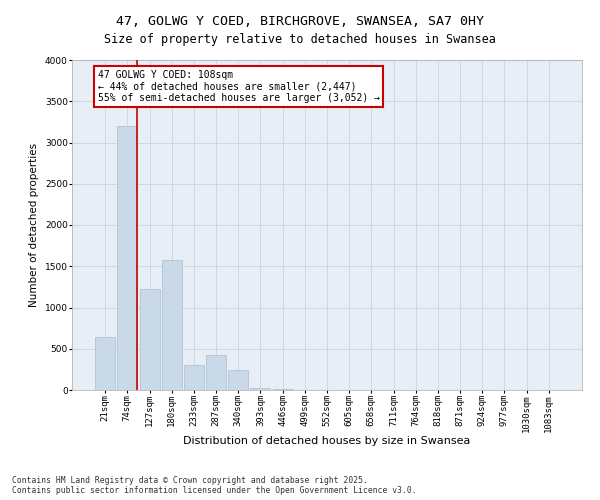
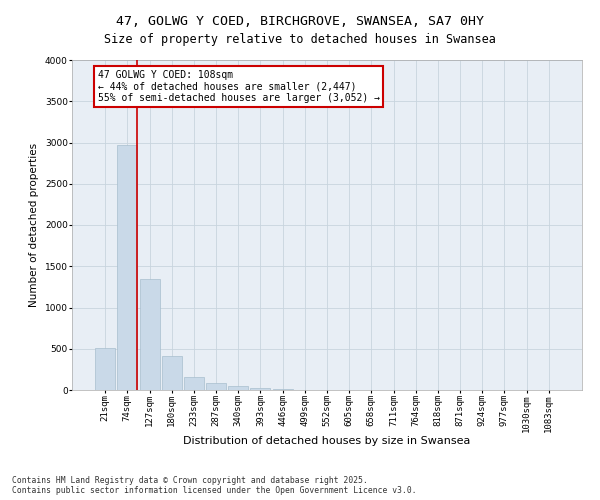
21sqm: 640 -> 510
74sqm: 3200 -> 2970
127sqm: 1220 -> 1350
180sqm: 1580 -> 410
233sqm: 300 -> 160
287sqm: 420 -> 80
340sqm: 240 -> 40
